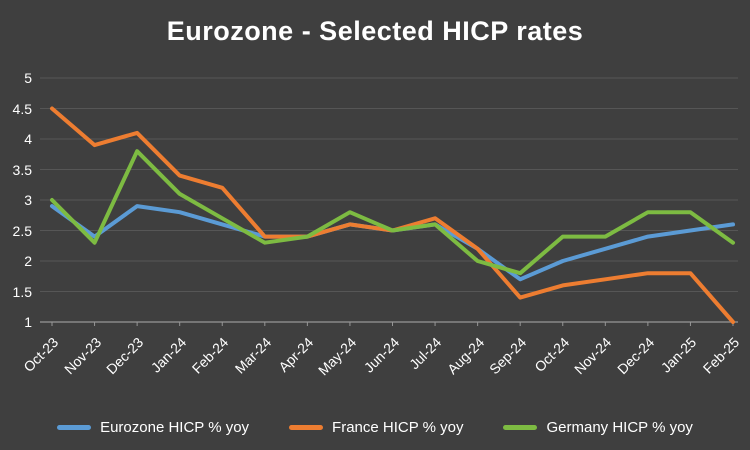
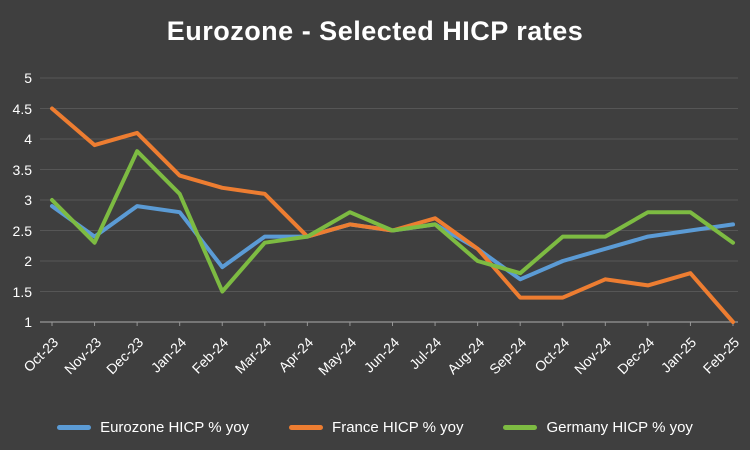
Eurozone HICP % yoy/Feb-24: 2.6 -> 1.9
Germany HICP % yoy/Feb-24: 2.7 -> 1.5
France HICP % yoy/Mar-24: 2.4 -> 3.1
France HICP % yoy/Oct-24: 1.6 -> 1.4
France HICP % yoy/Dec-24: 1.8 -> 1.6
